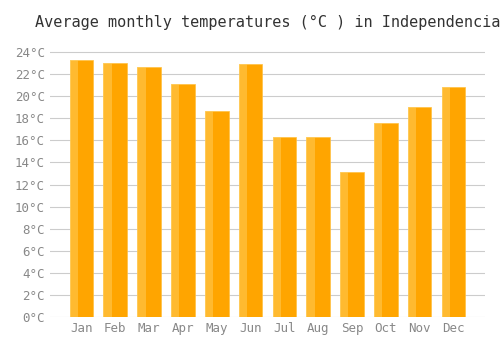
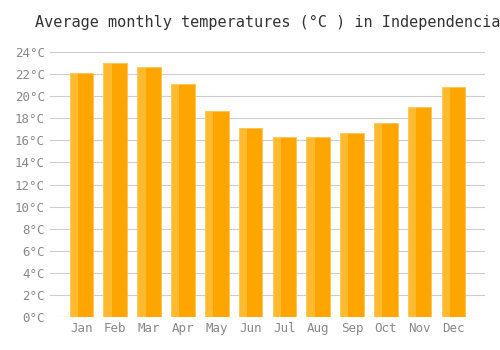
Jan: 23.3°C -> 22.1°C
Jun: 22.9°C -> 17.1°C
Sep: 13.1°C -> 16.7°C
